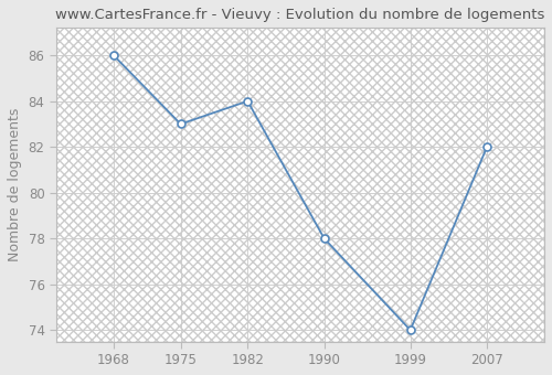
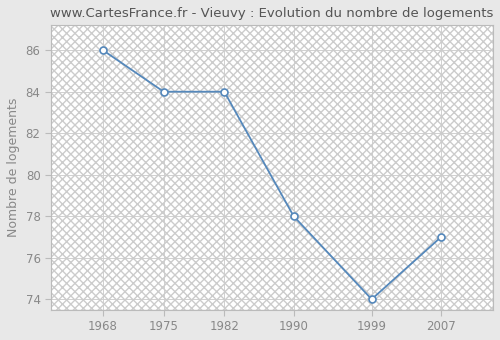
1975: 83 -> 84
2007: 82 -> 77
